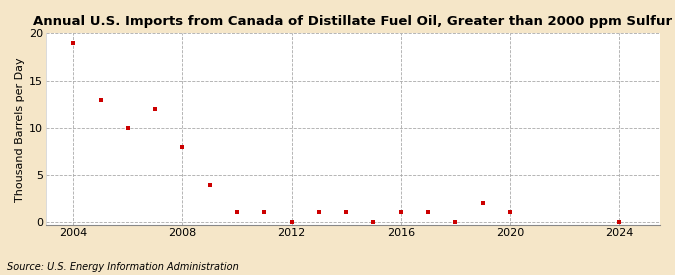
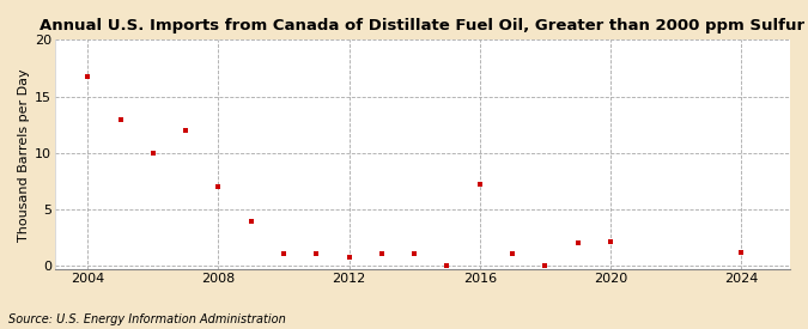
2004: 19.0 -> 16.8
2008: 8.0 -> 7.0
2012: 0.1 -> 0.8
2016: 1.1 -> 7.2
2020: 1.1 -> 2.2
2024: 0.1 -> 1.2
